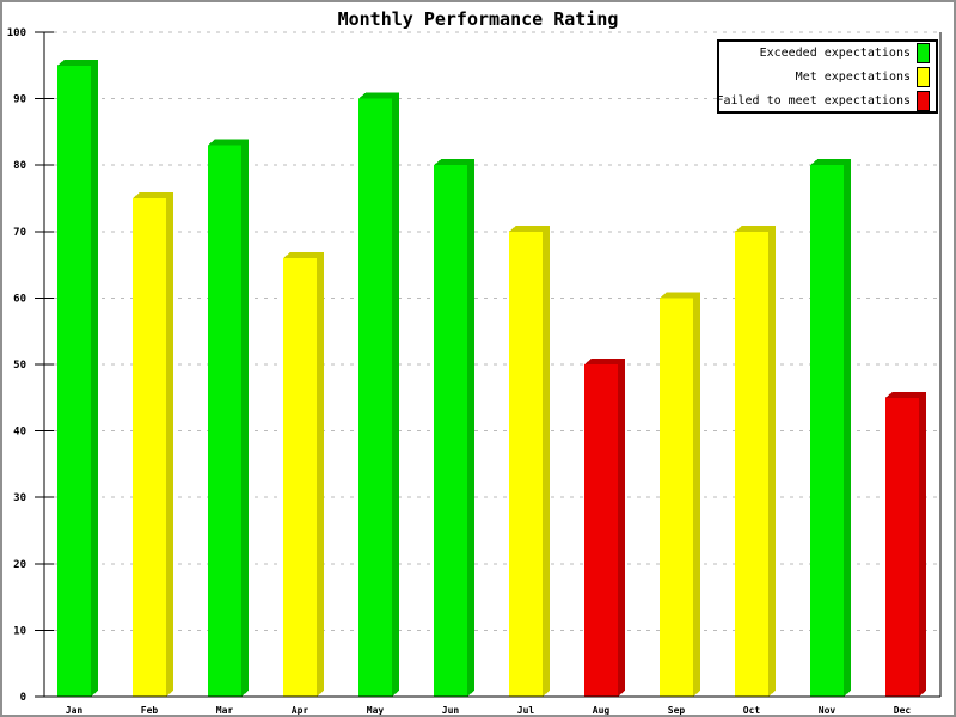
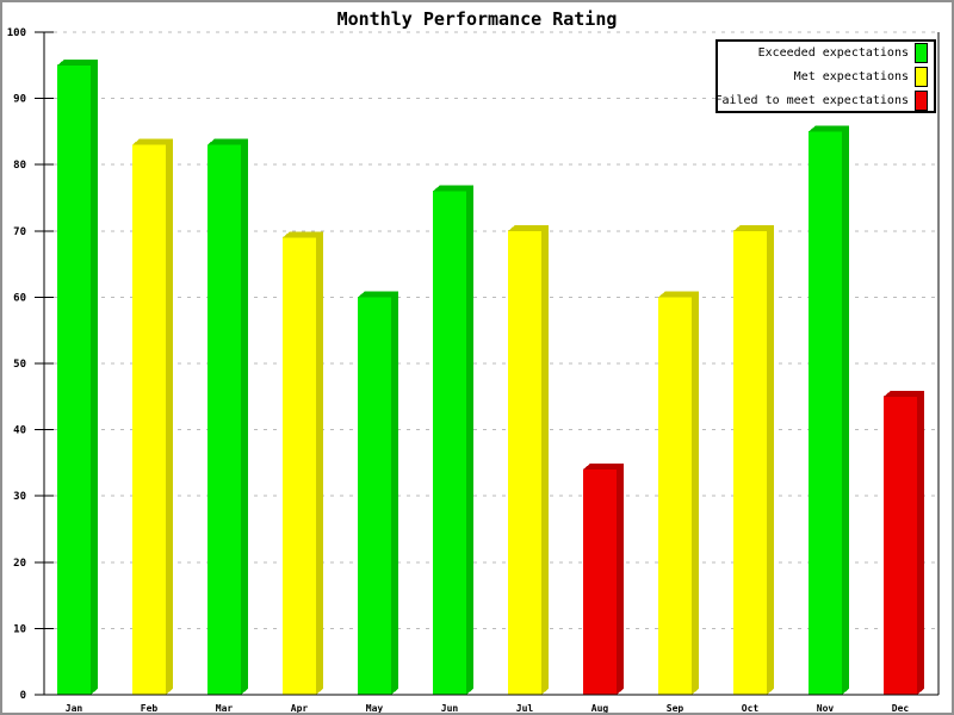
Feb: 75 -> 83
Apr: 66 -> 69
May: 90 -> 60
Jun: 80 -> 76
Aug: 50 -> 34
Nov: 80 -> 85
